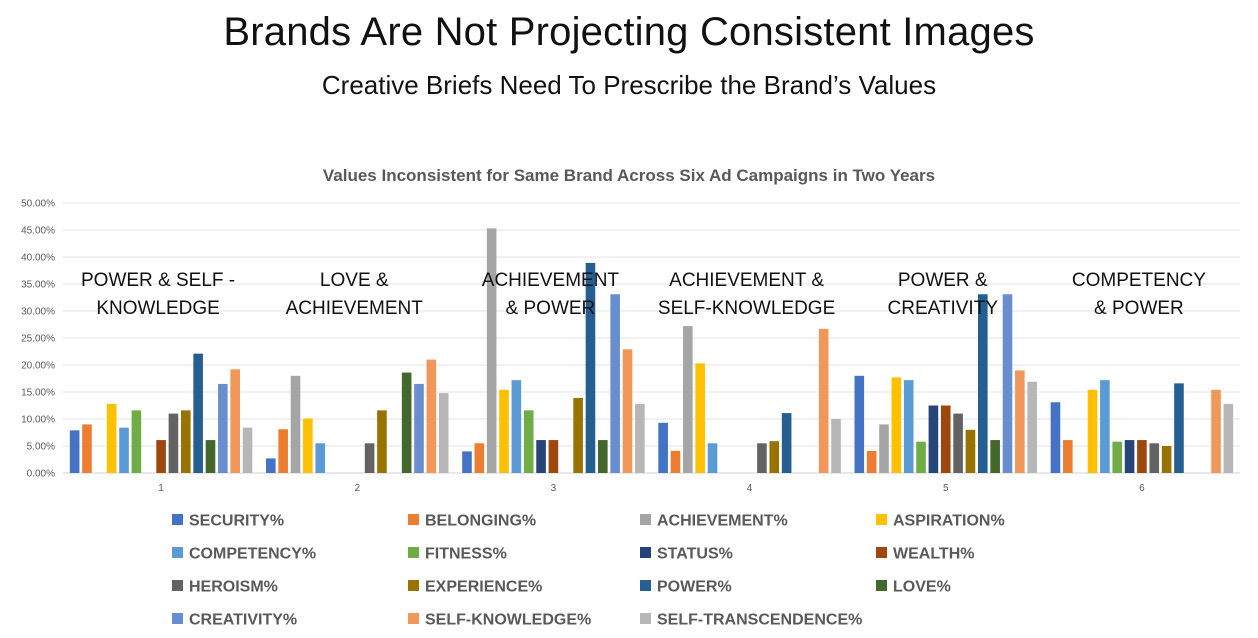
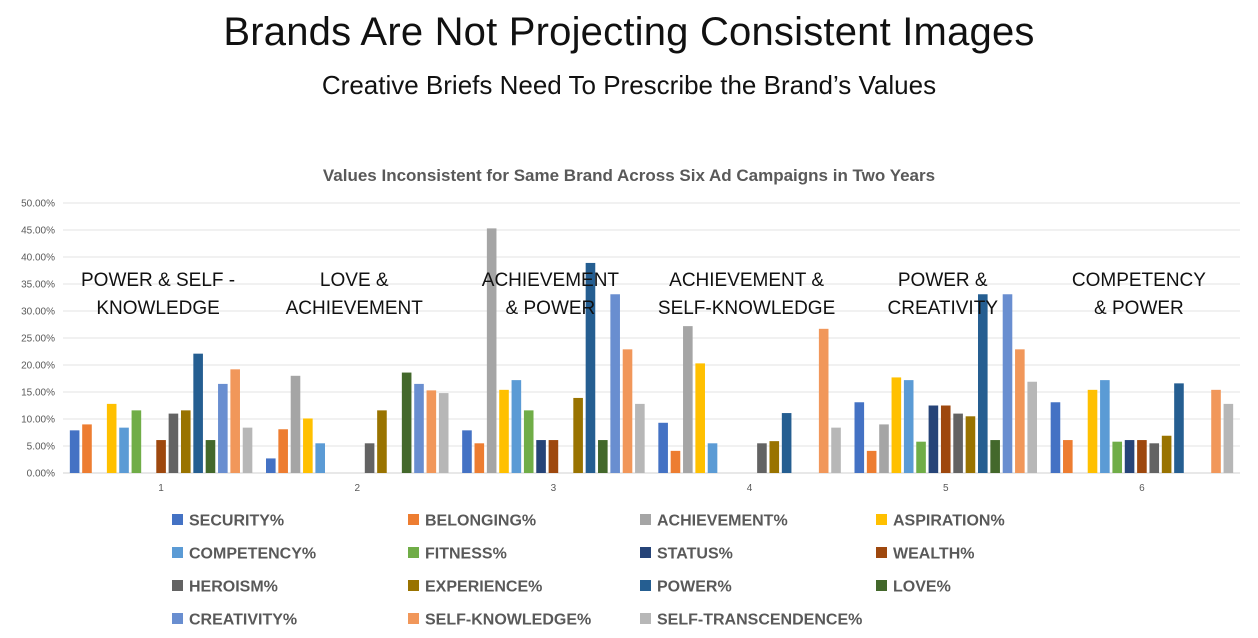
SELF-KNOWLEDGE%/2: 21% -> 15%
SECURITY%/3: 4% -> 8%
SELF-TRANSCENDENCE%/4: 10% -> 8%
SECURITY%/5: 18% -> 13%
EXPERIENCE%/5: 8% -> 10%
SELF-KNOWLEDGE%/5: 19% -> 23%
EXPERIENCE%/6: 5% -> 7%
